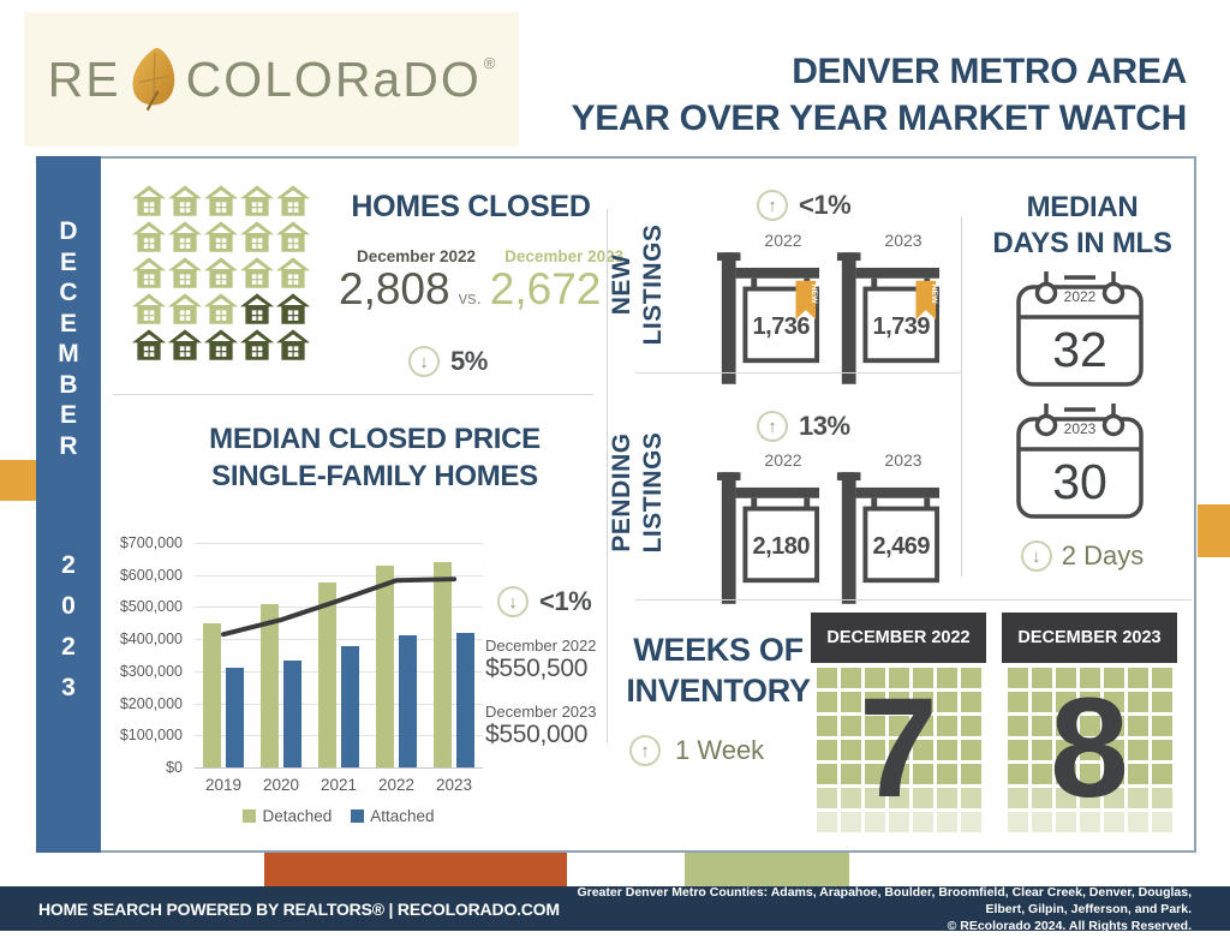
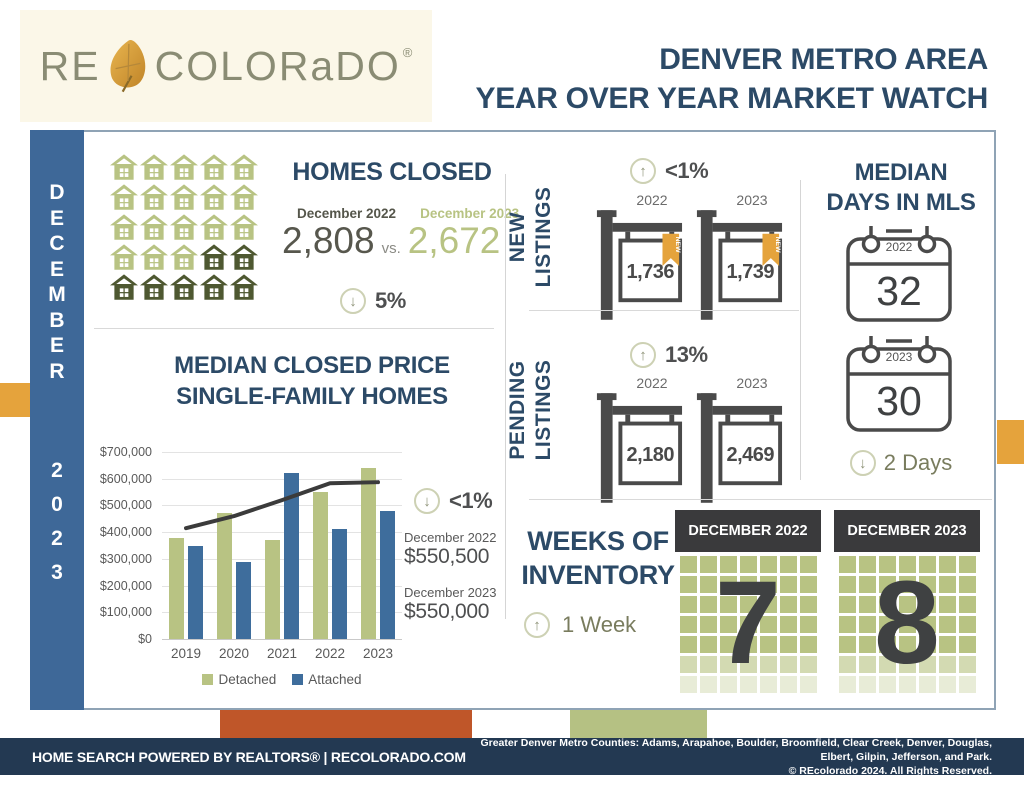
Detached/2019: $450000 -> $380000
Attached/2019: $310000 -> $350000
Detached/2020: $510000 -> $470000
Attached/2020: $340000 -> $290000
Detached/2021: $580000 -> $370000
Attached/2021: $380000 -> $620000
Detached/2022: $630000 -> $550000
Attached/2023: $420000 -> $480000
